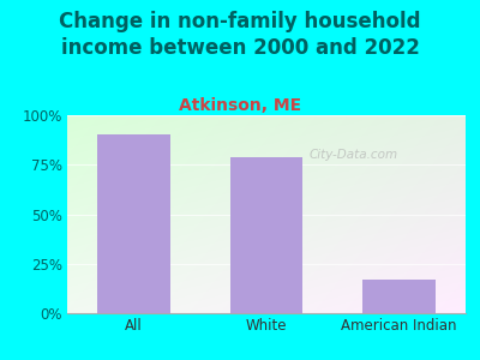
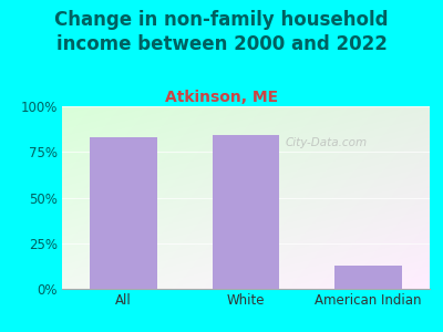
All: 90% -> 83%
White: 79% -> 84%
American Indian: 17% -> 13%
